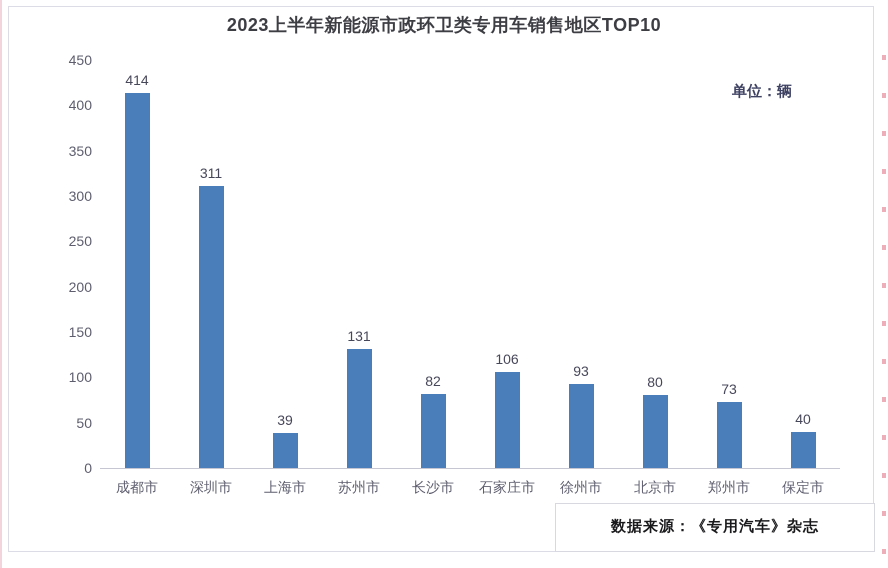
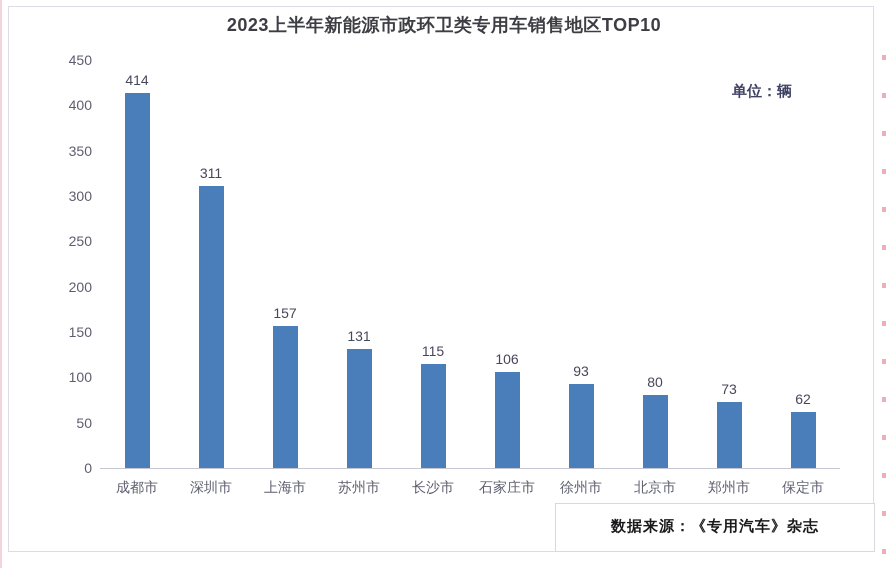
上海市: 39 -> 157
长沙市: 82 -> 115
保定市: 40 -> 62
